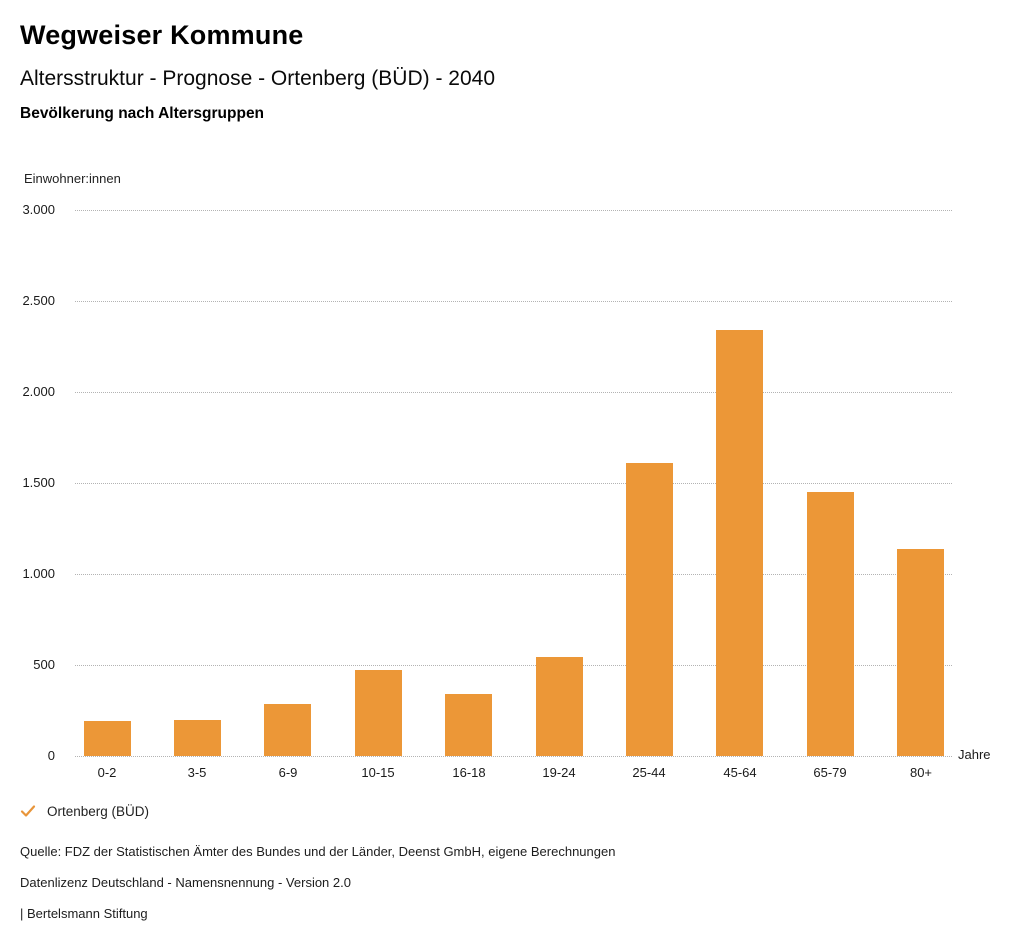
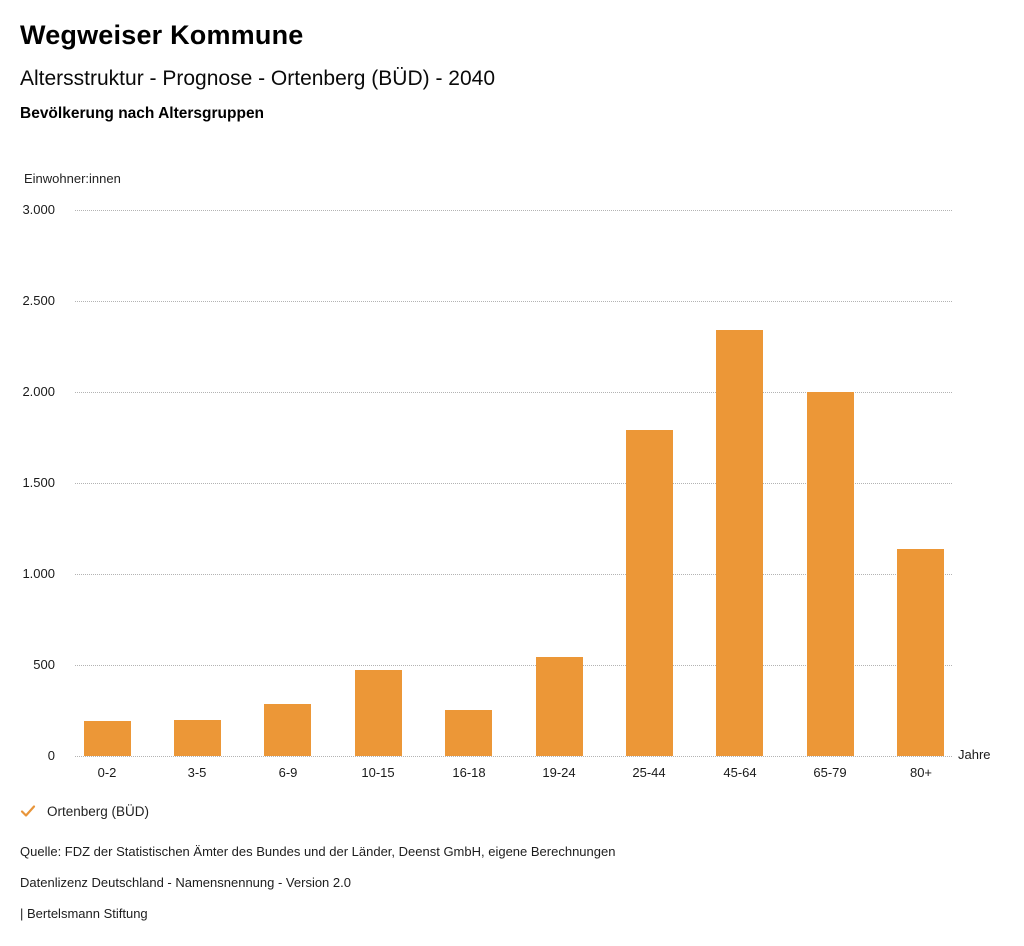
16-18: 340 -> 250
25-44: 1610 -> 1790
65-79: 1450 -> 2000
